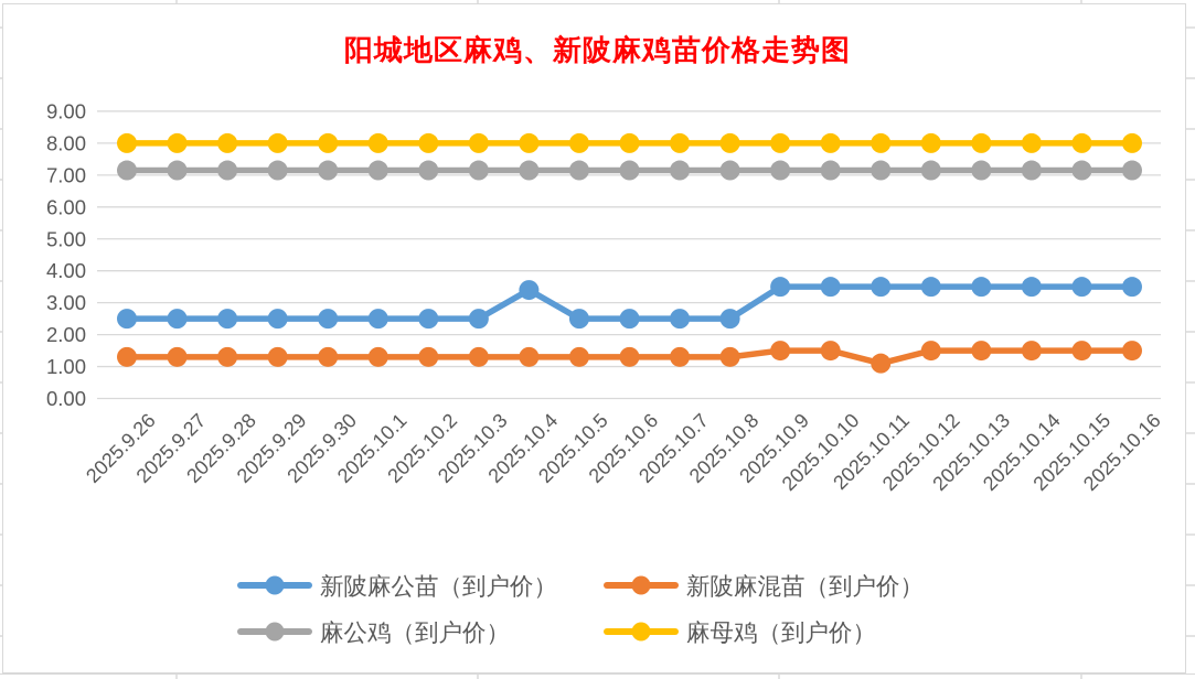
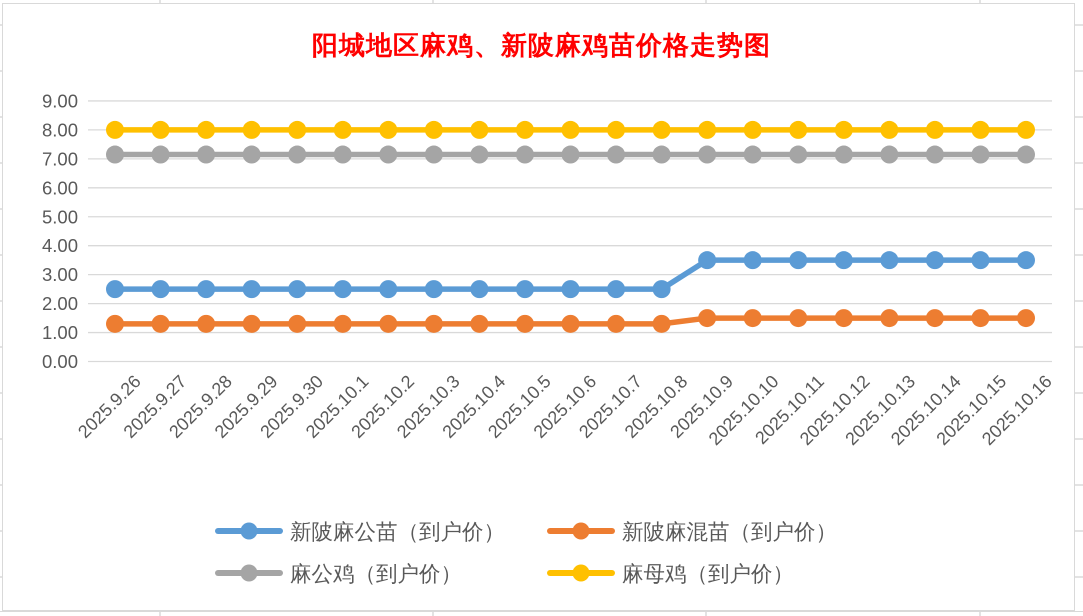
新陂麻公苗（到户价）/2025.10.4: 3.4 -> 2.5
新陂麻混苗（到户价）/2025.10.11: 1.1 -> 1.5
